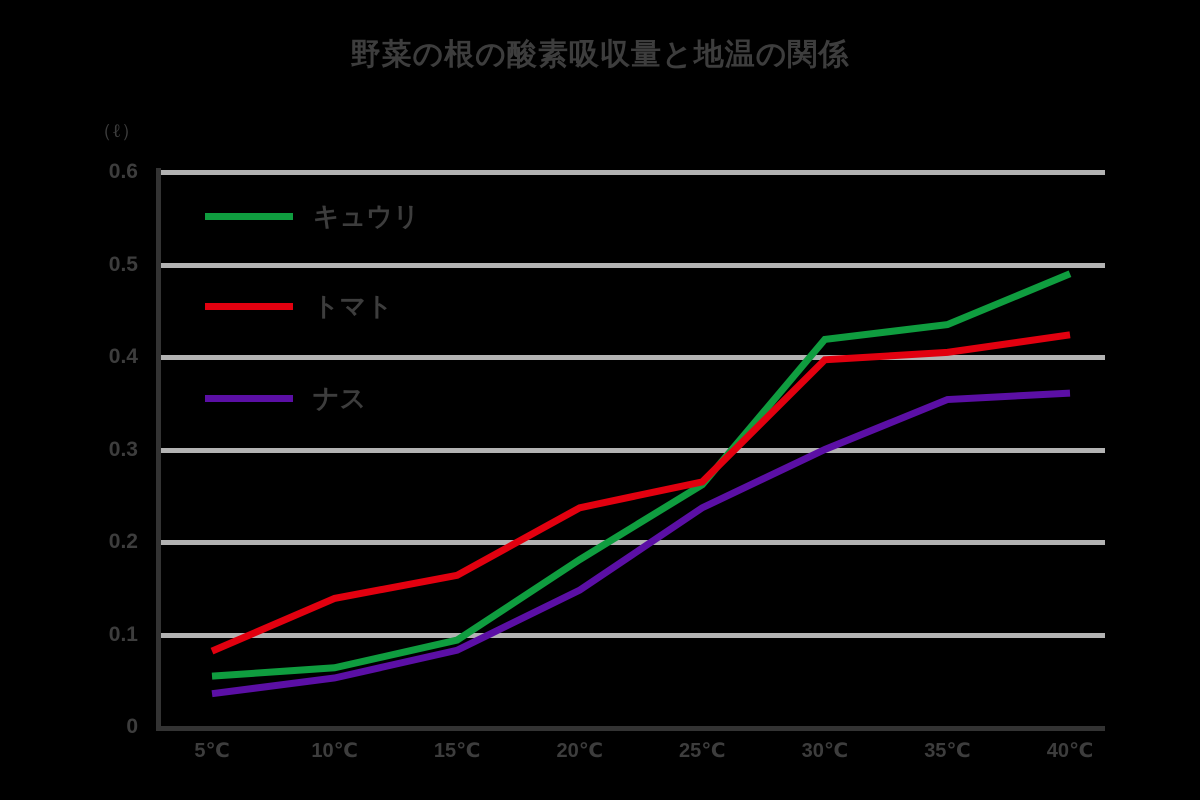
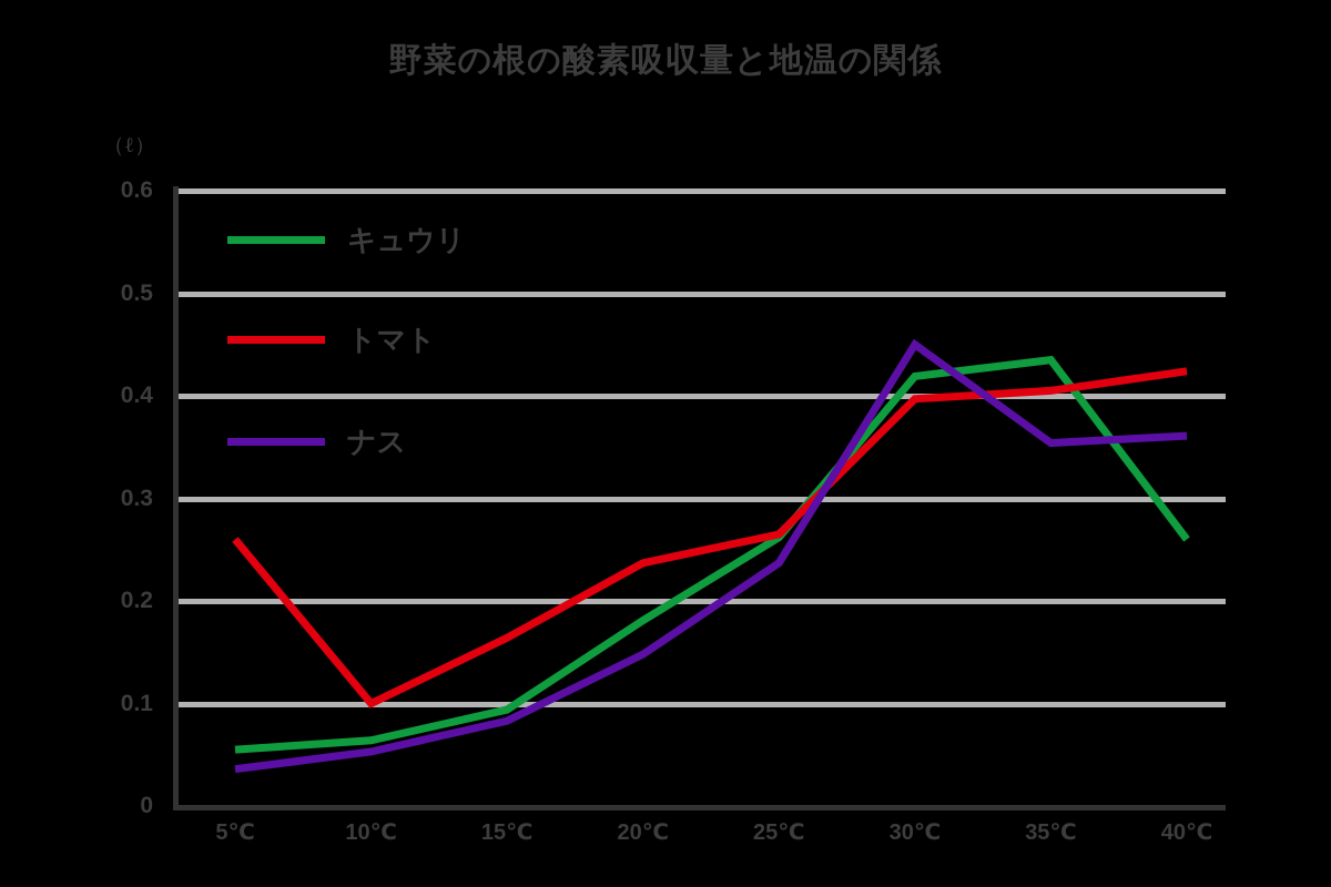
トマト/5℃: 0.08 -> 0.26
トマト/10℃: 0.14 -> 0.10
ナス/30℃: 0.30 -> 0.45
キュウリ/40℃: 0.49 -> 0.26
